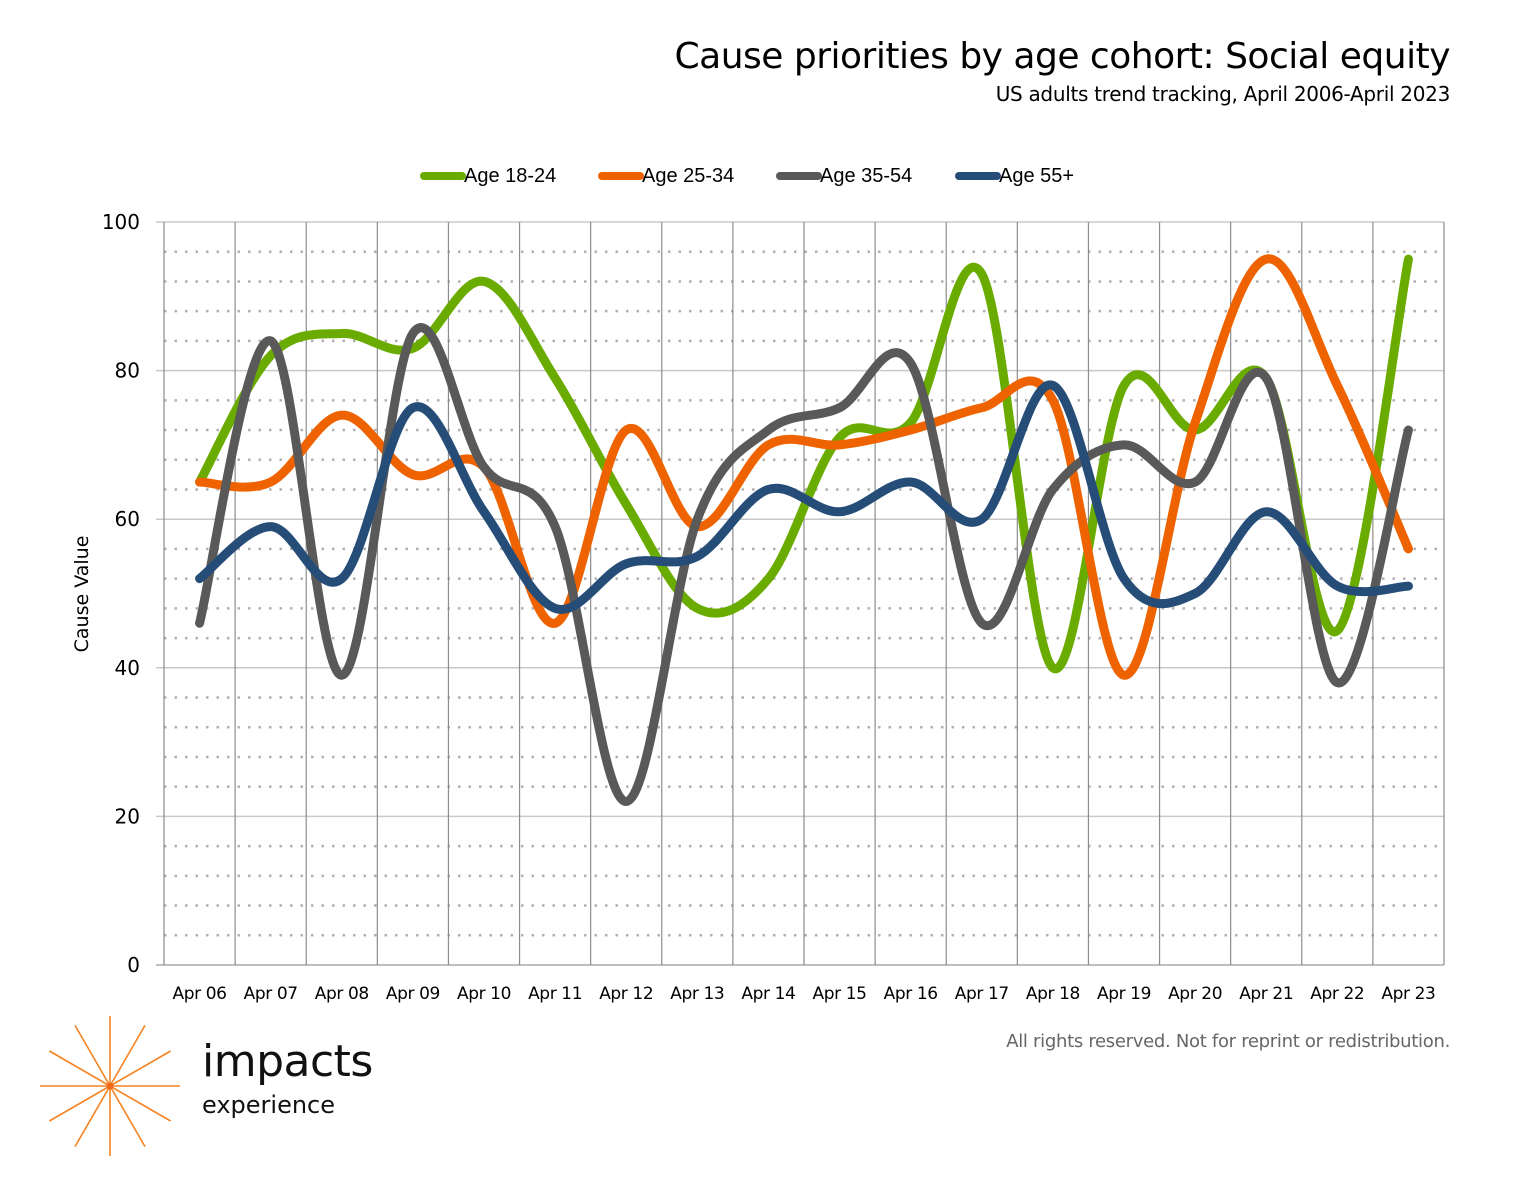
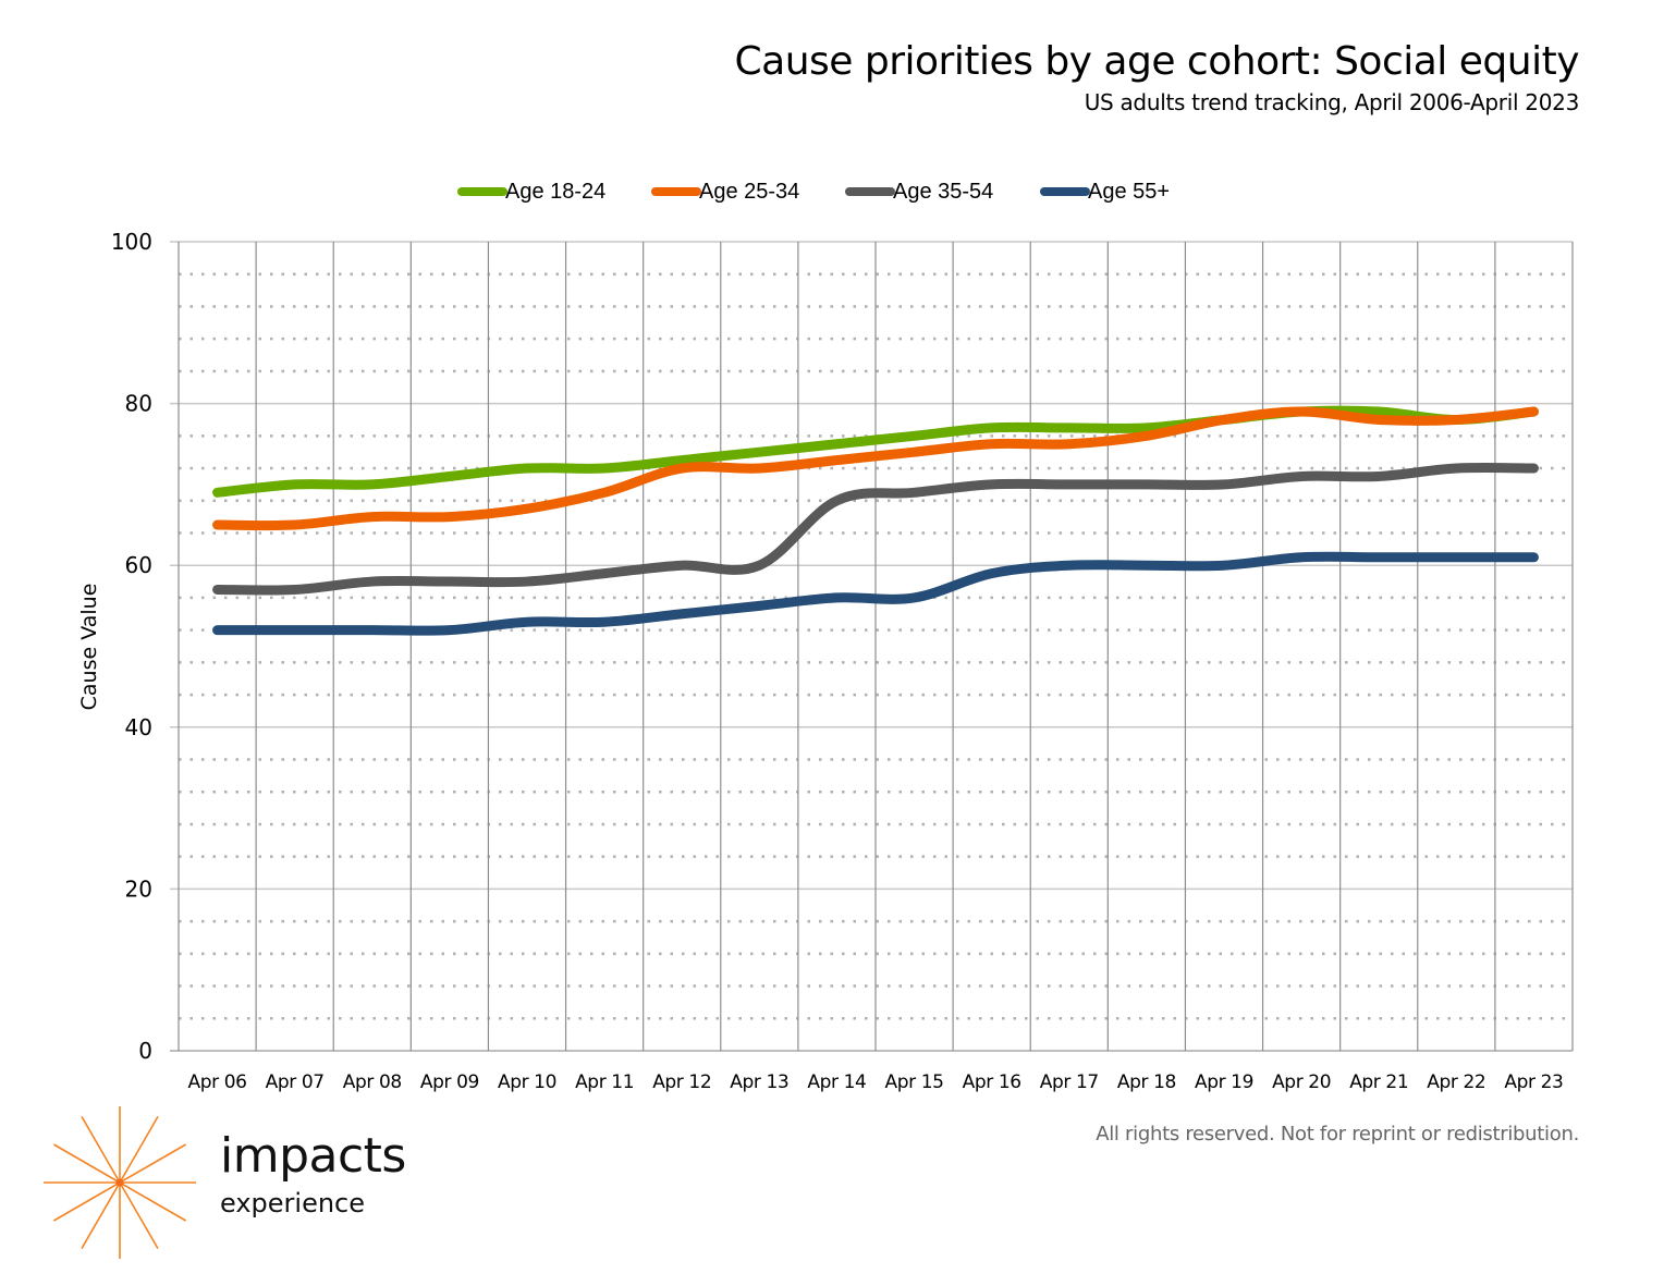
Age 18-24/Apr 06: 65 -> 69
Age 35-54/Apr 06: 46 -> 57
Age 18-24/Apr 07: 82 -> 70
Age 35-54/Apr 07: 84 -> 57
Age 55+/Apr 07: 59 -> 52
Age 18-24/Apr 08: 85 -> 70
Age 25-34/Apr 08: 74 -> 66
Age 35-54/Apr 08: 39 -> 58
Age 18-24/Apr 09: 83 -> 71
Age 35-54/Apr 09: 85 -> 58
Age 55+/Apr 09: 75 -> 52
Age 18-24/Apr 10: 92 -> 72
Age 35-54/Apr 10: 67 -> 58
Age 55+/Apr 10: 61 -> 53
Age 18-24/Apr 11: 79 -> 72
Age 25-34/Apr 11: 46 -> 69
Age 55+/Apr 11: 48 -> 53
Age 18-24/Apr 12: 62 -> 73
Age 35-54/Apr 12: 22 -> 60
Age 18-24/Apr 13: 48 -> 74
Age 25-34/Apr 13: 59 -> 72
Age 18-24/Apr 14: 52 -> 75
Age 25-34/Apr 14: 70 -> 73
Age 35-54/Apr 14: 72 -> 68
Age 55+/Apr 14: 64 -> 56
Age 18-24/Apr 15: 71 -> 76
Age 25-34/Apr 15: 70 -> 74
Age 35-54/Apr 15: 75 -> 69
Age 55+/Apr 15: 61 -> 56
Age 18-24/Apr 16: 73 -> 77
Age 25-34/Apr 16: 72 -> 75
Age 35-54/Apr 16: 81 -> 70
Age 55+/Apr 16: 65 -> 59
Age 18-24/Apr 17: 93 -> 77
Age 35-54/Apr 17: 46 -> 70
Age 18-24/Apr 18: 40 -> 77
Age 35-54/Apr 18: 64 -> 70
Age 55+/Apr 18: 78 -> 60
Age 25-34/Apr 19: 39 -> 78
Age 55+/Apr 19: 52 -> 60
Age 18-24/Apr 20: 72 -> 79
Age 25-34/Apr 20: 73 -> 79
Age 35-54/Apr 20: 65 -> 71
Age 55+/Apr 20: 50 -> 61
Age 25-34/Apr 21: 95 -> 78
Age 35-54/Apr 21: 79 -> 71
Age 18-24/Apr 22: 45 -> 78
Age 35-54/Apr 22: 38 -> 72
Age 55+/Apr 22: 51 -> 61
Age 18-24/Apr 23: 95 -> 79
Age 25-34/Apr 23: 56 -> 79
Age 55+/Apr 23: 51 -> 61
